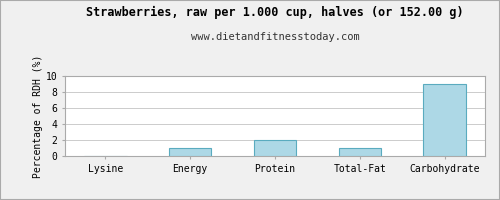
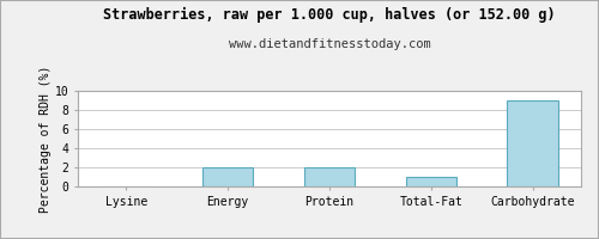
Energy: 1 -> 2
